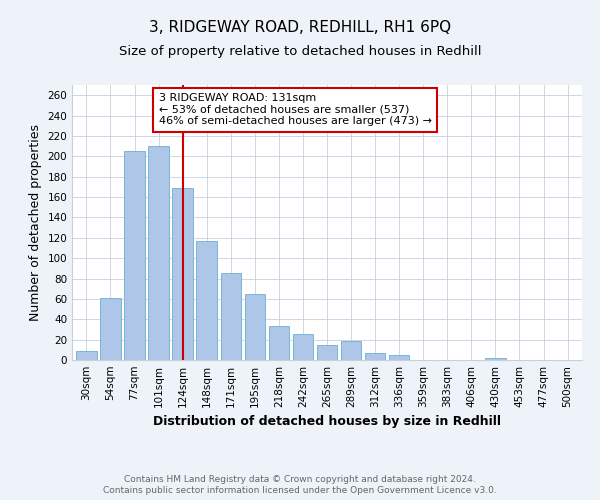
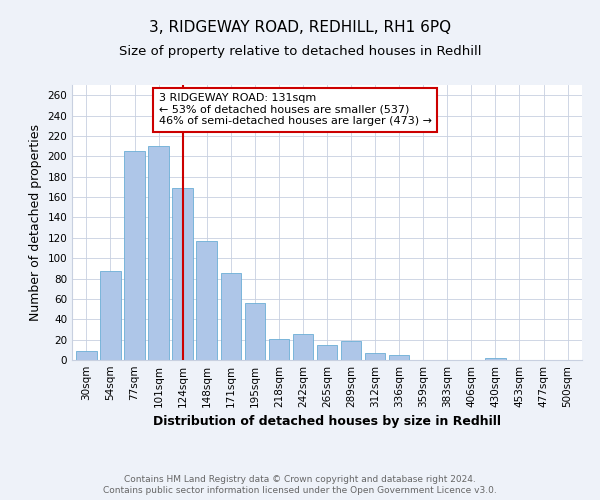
54sqm: 61 -> 87
195sqm: 65 -> 56
218sqm: 33 -> 21
